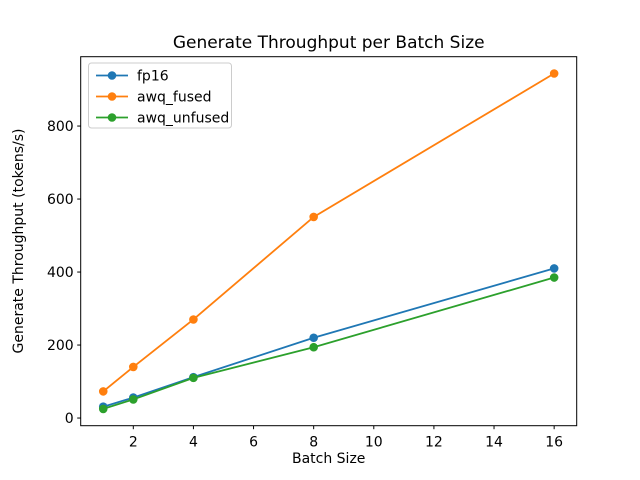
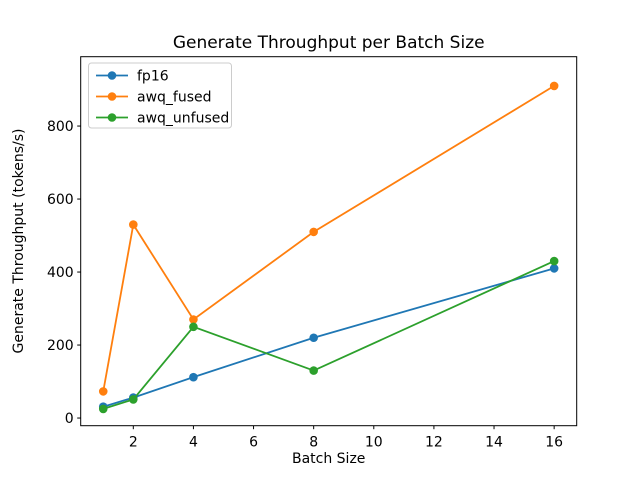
awq_fused/2: 140 -> 530
awq_unfused/4: 110 -> 250
awq_fused/8: 550 -> 510
awq_unfused/8: 190 -> 130
awq_fused/16: 940 -> 910
awq_unfused/16: 380 -> 430
